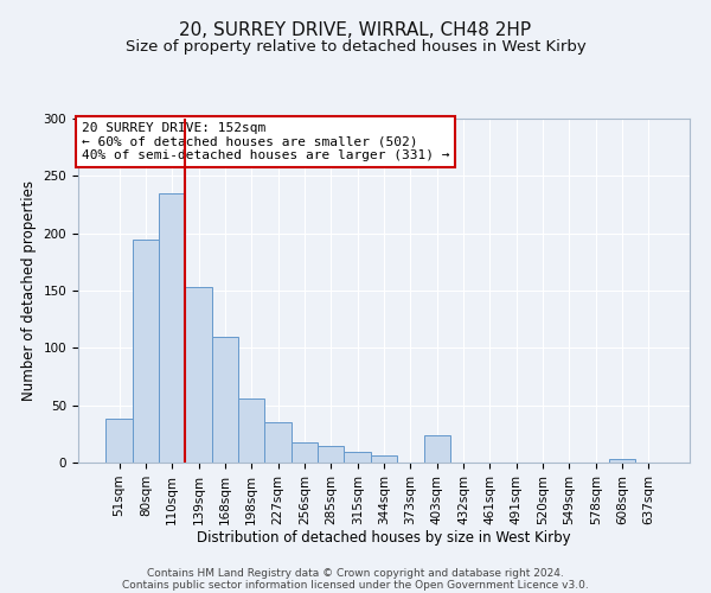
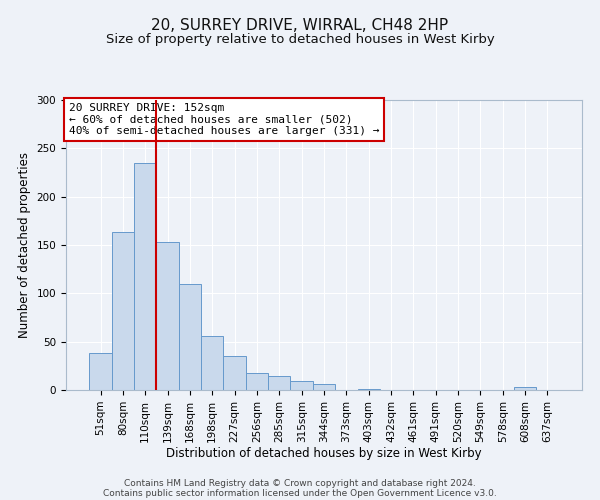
80sqm: 194 -> 163
403sqm: 24 -> 1
